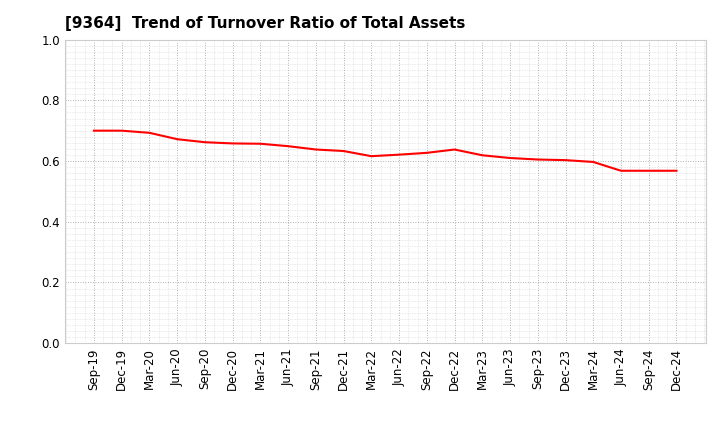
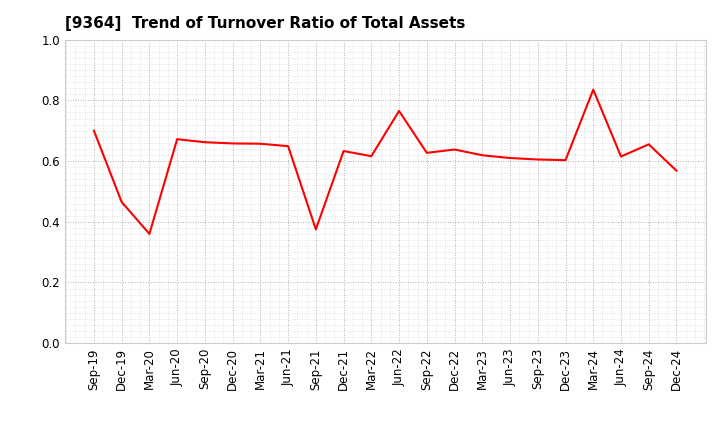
Dec-19: 0.700 -> 0.465
Mar-20: 0.693 -> 0.360
Sep-21: 0.638 -> 0.375
Jun-22: 0.621 -> 0.765
Mar-24: 0.597 -> 0.835
Jun-24: 0.568 -> 0.615
Sep-24: 0.568 -> 0.655
